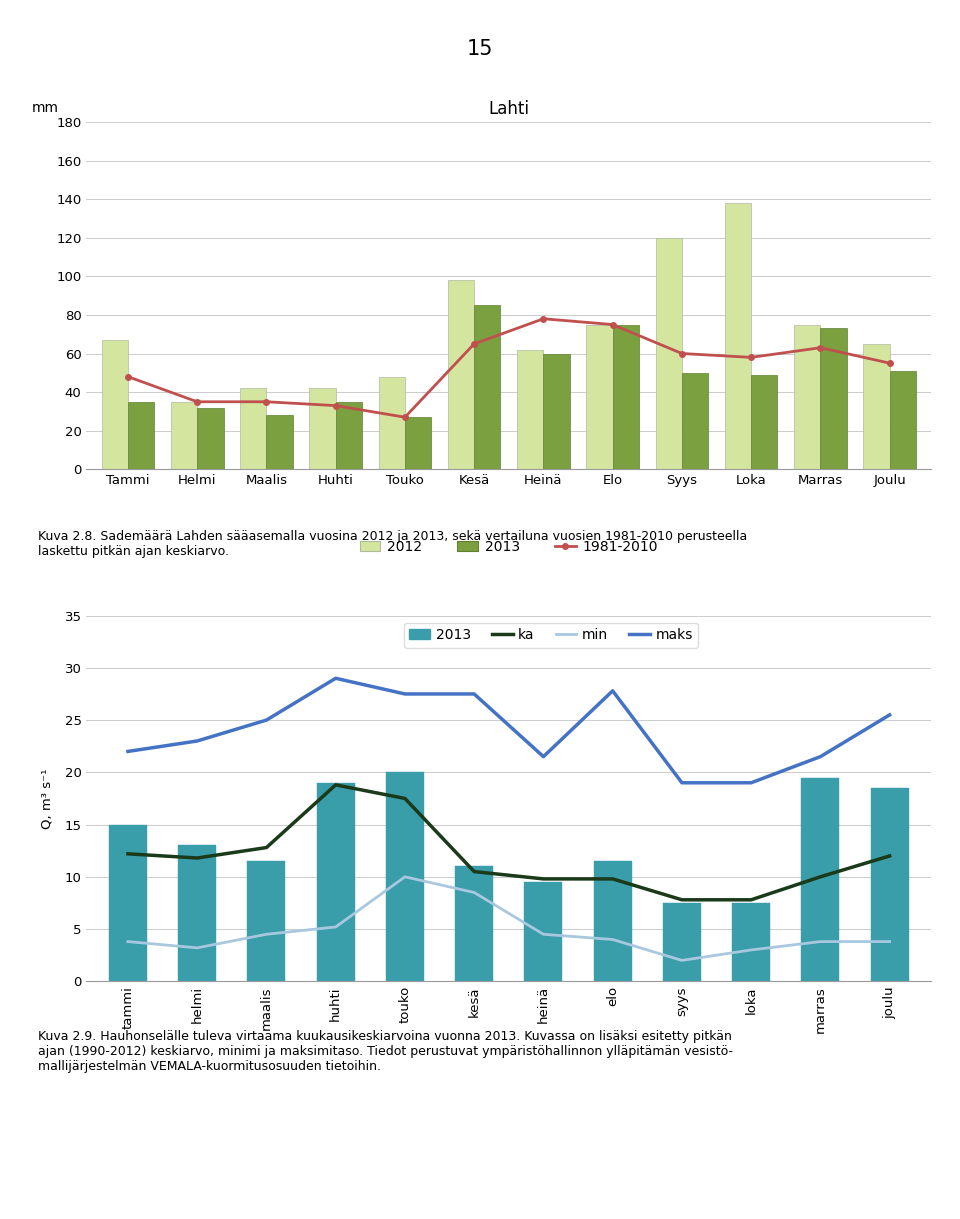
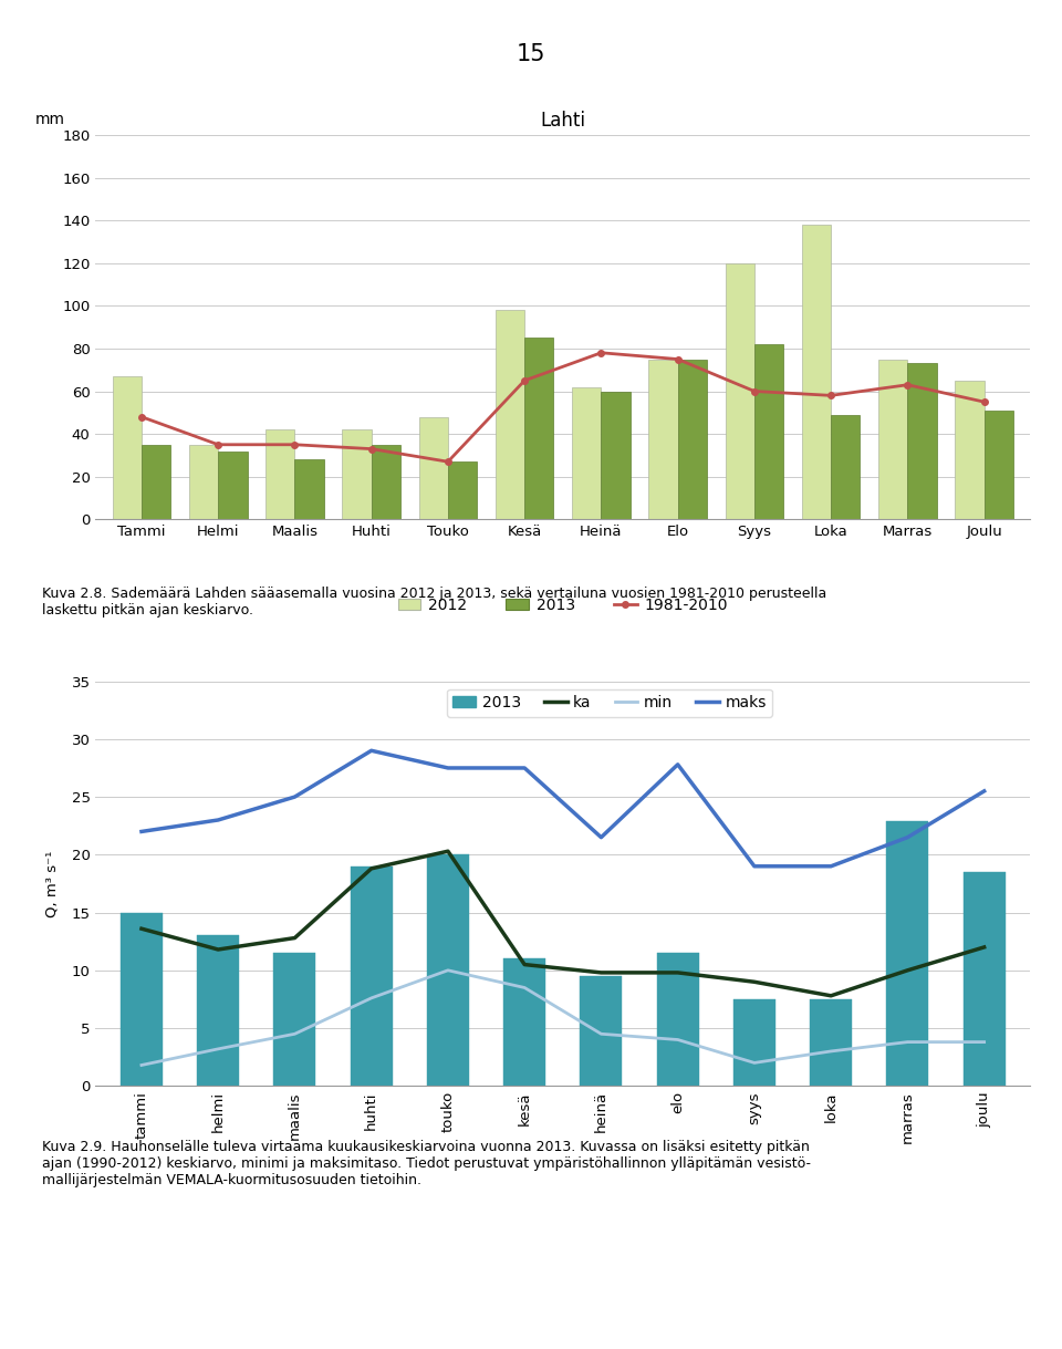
Lahti/2013/Syys: 50 -> 82
ka/tammi: 12.2 -> 13.6
min/tammi: 3.8 -> 1.8
min/huhti: 5.2 -> 7.6
ka/touko: 17.5 -> 20.3
ka/syys: 7.8 -> 9.0
2013/marras: 19.5 -> 22.9
